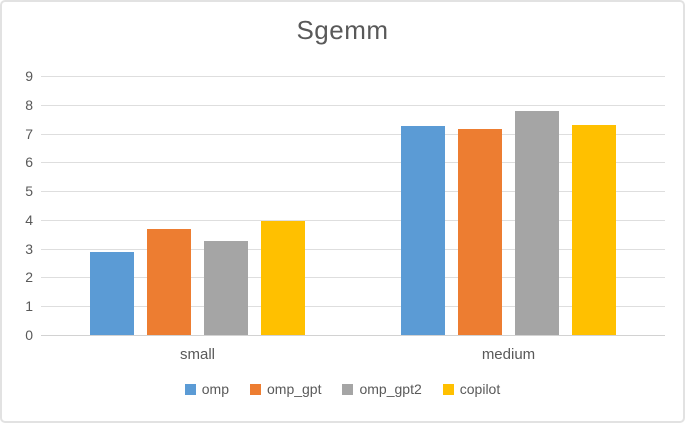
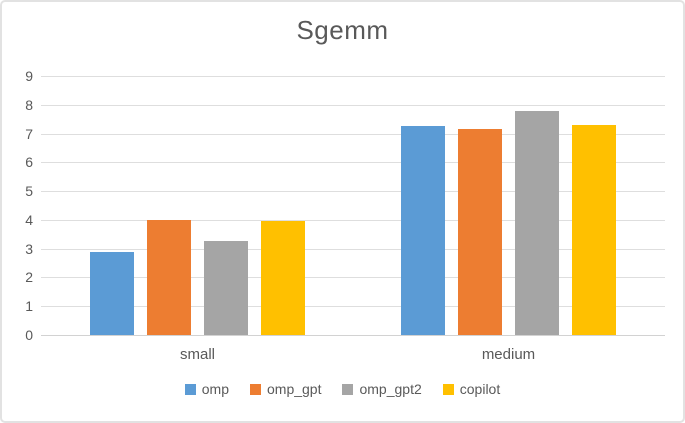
omp_gpt/small: 3.7 -> 4.0
